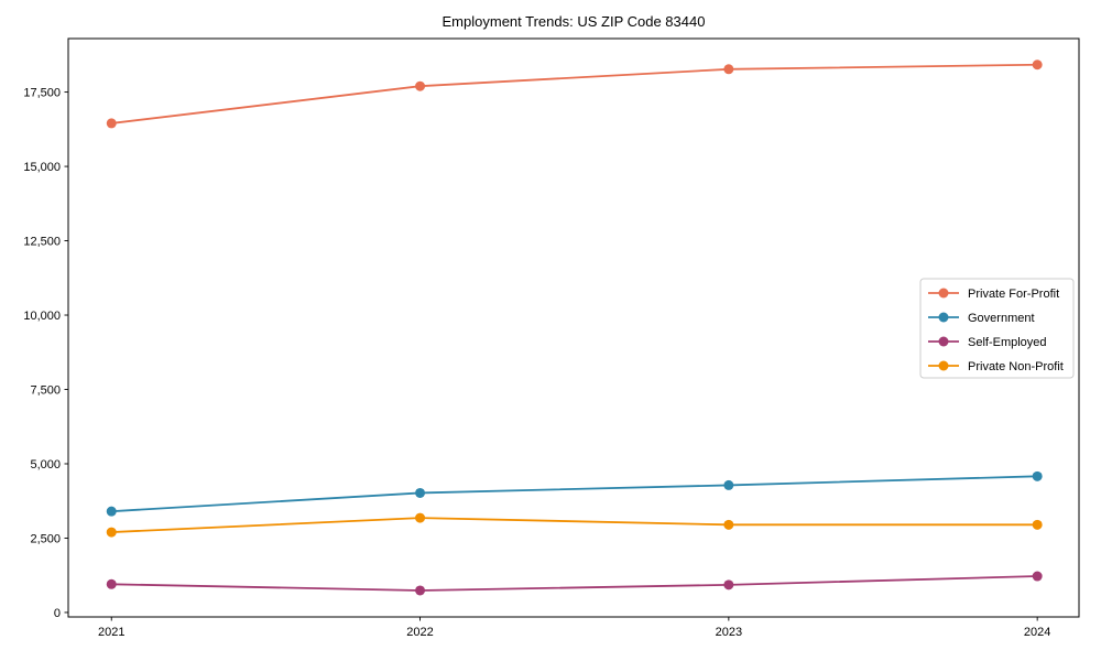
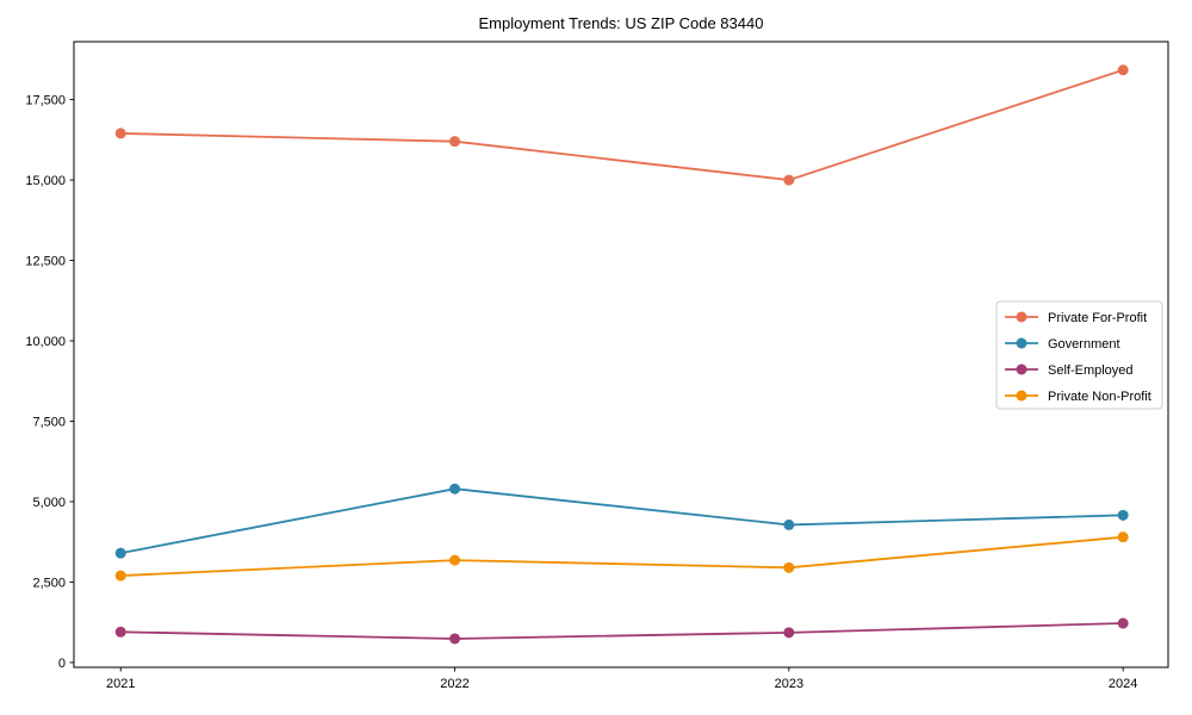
Private For-Profit/2022: 17700 -> 16200
Government/2022: 4000 -> 5400
Private For-Profit/2023: 18300 -> 15000
Private Non-Profit/2024: 3000 -> 3900
